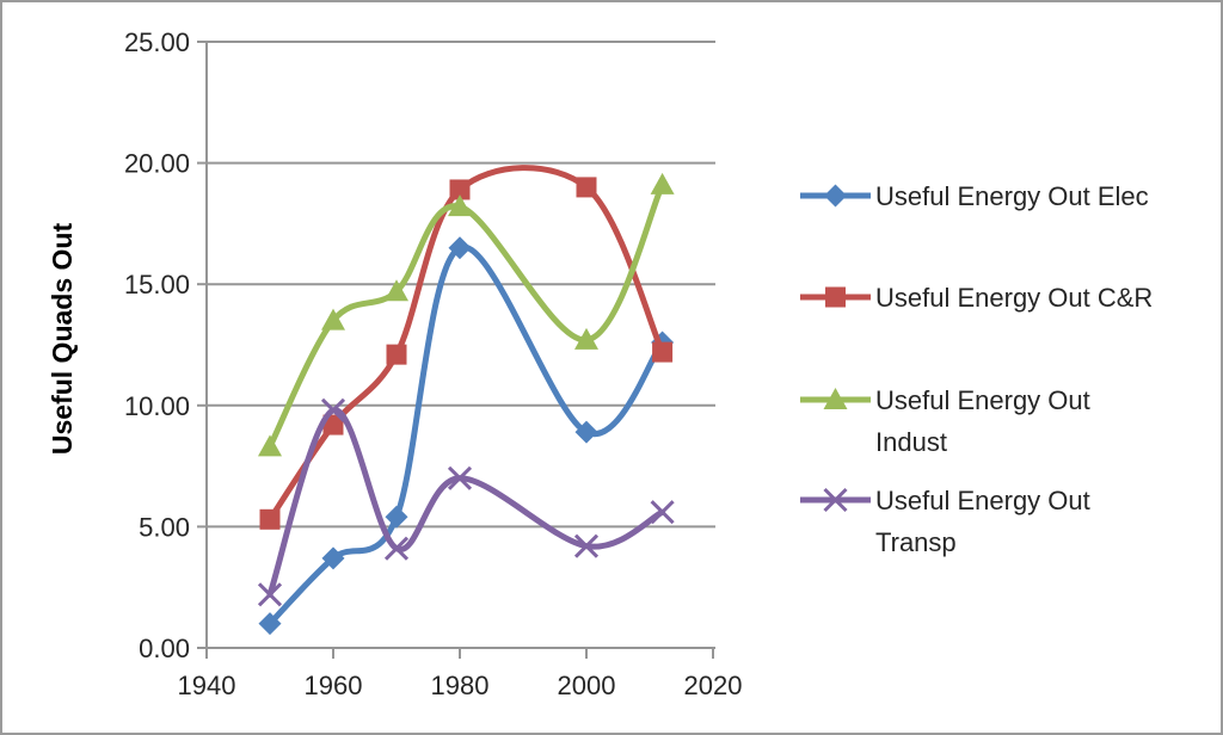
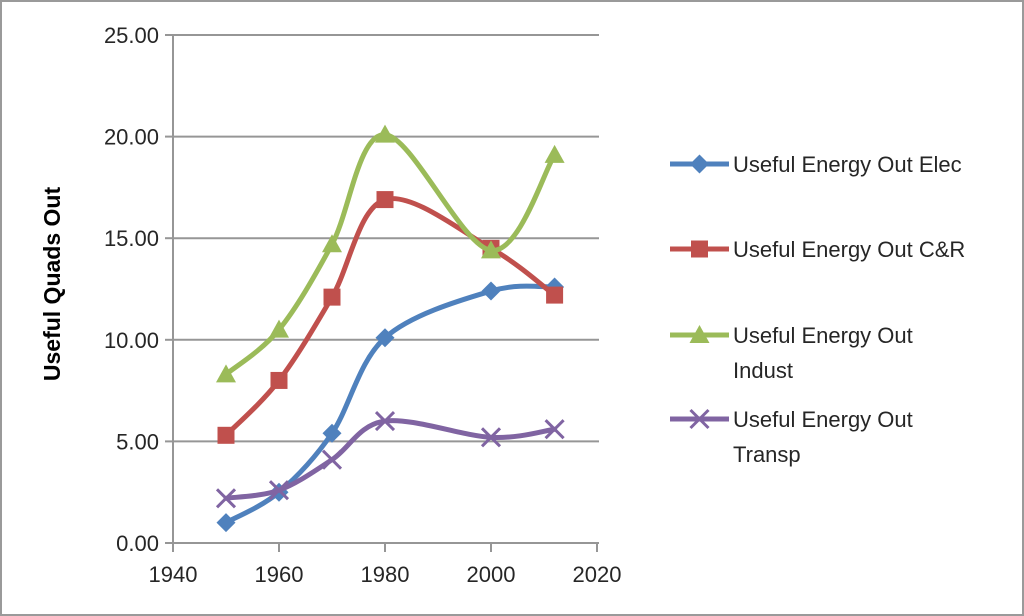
Useful Energy Out Elec/1960: 3.7 -> 2.5
Useful Energy Out C&R/1960: 9.2 -> 8.0
Useful Energy Out Indust/1960: 13.5 -> 10.5
Useful Energy Out Transp/1960: 9.8 -> 2.6
Useful Energy Out Elec/1980: 16.5 -> 10.1
Useful Energy Out C&R/1980: 18.9 -> 16.9
Useful Energy Out Indust/1980: 18.2 -> 20.1
Useful Energy Out Transp/1980: 7.0 -> 6.0
Useful Energy Out Elec/2000: 8.9 -> 12.4
Useful Energy Out C&R/2000: 19.0 -> 14.5
Useful Energy Out Indust/2000: 12.7 -> 14.4
Useful Energy Out Transp/2000: 4.2 -> 5.2
